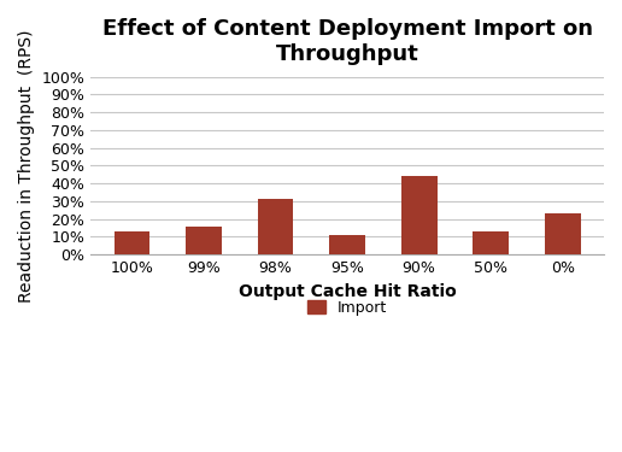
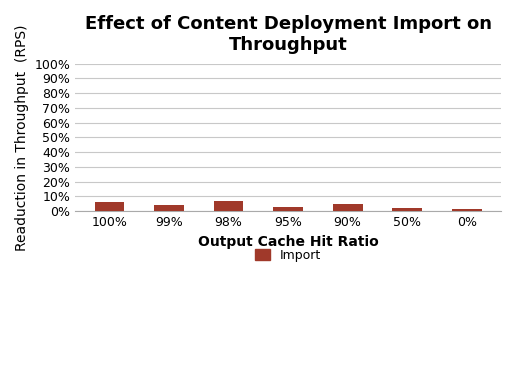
100%: 13% -> 6%
99%: 16% -> 4%
98%: 31% -> 7%
95%: 11% -> 3%
90%: 44% -> 5%
50%: 13% -> 2%
0%: 23% -> 2%
